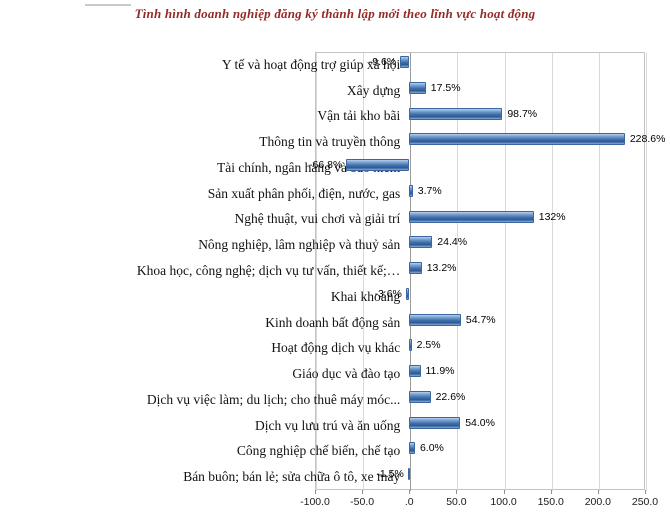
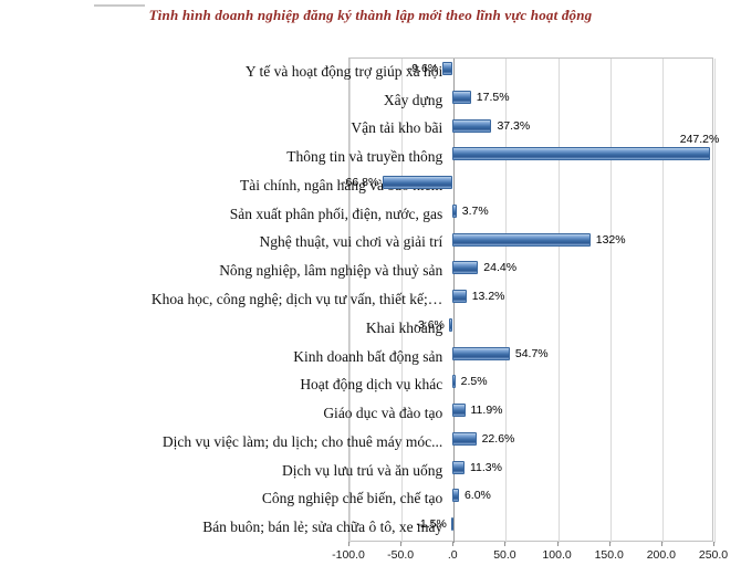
Vận tải kho bãi: 98.7% -> 37.3%
Thông tin và truyền thông: 228.6% -> 247.2%
Dịch vụ lưu trú và ăn uống: 54.0% -> 11.3%
